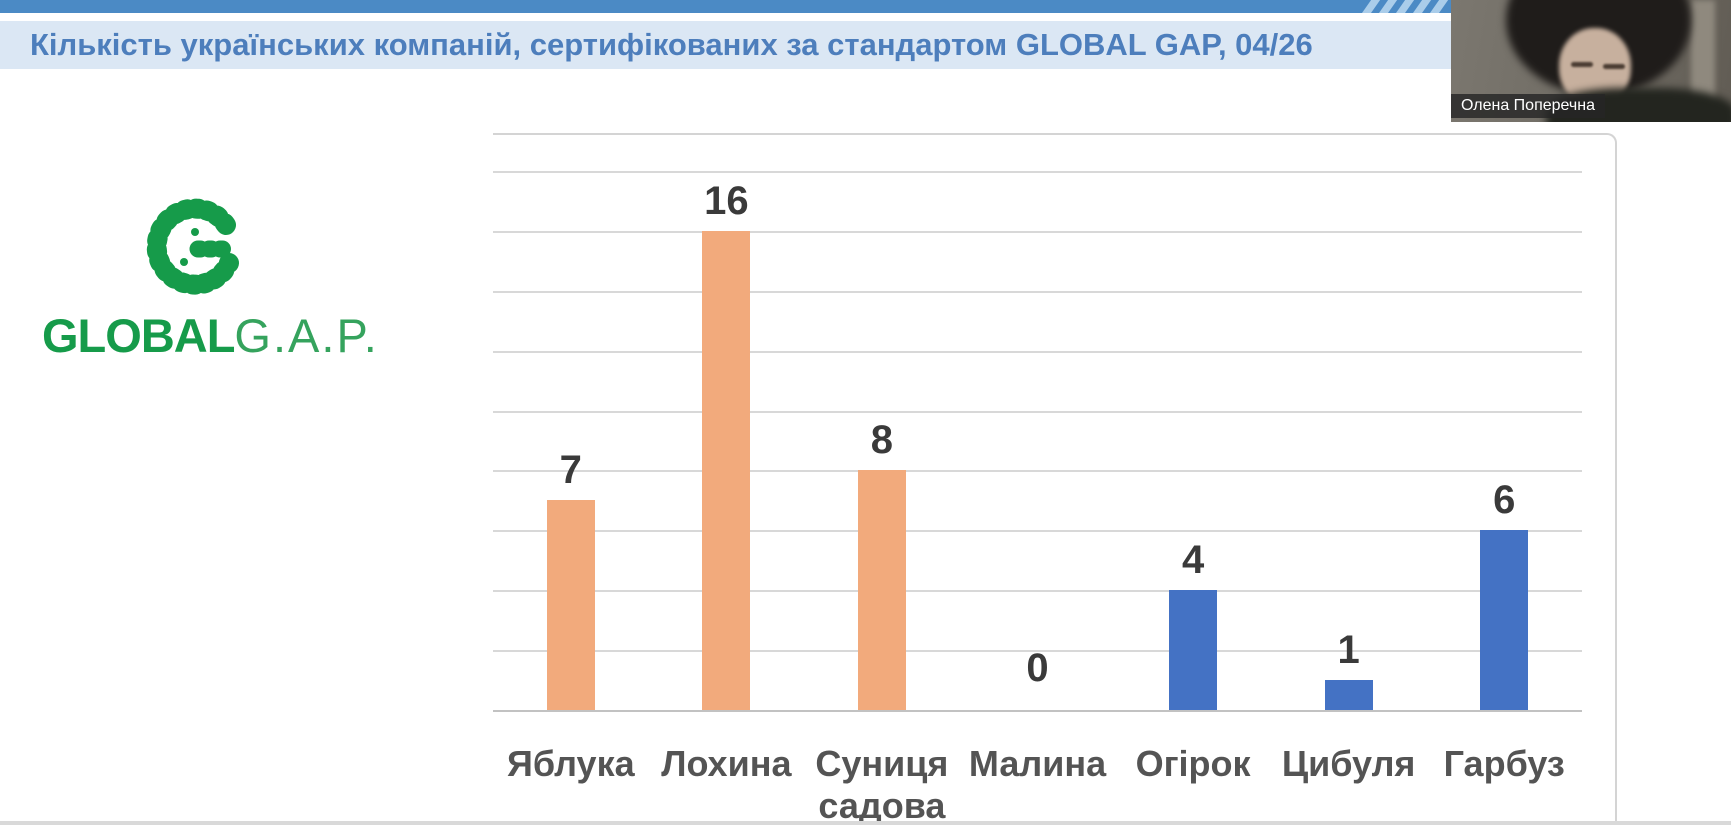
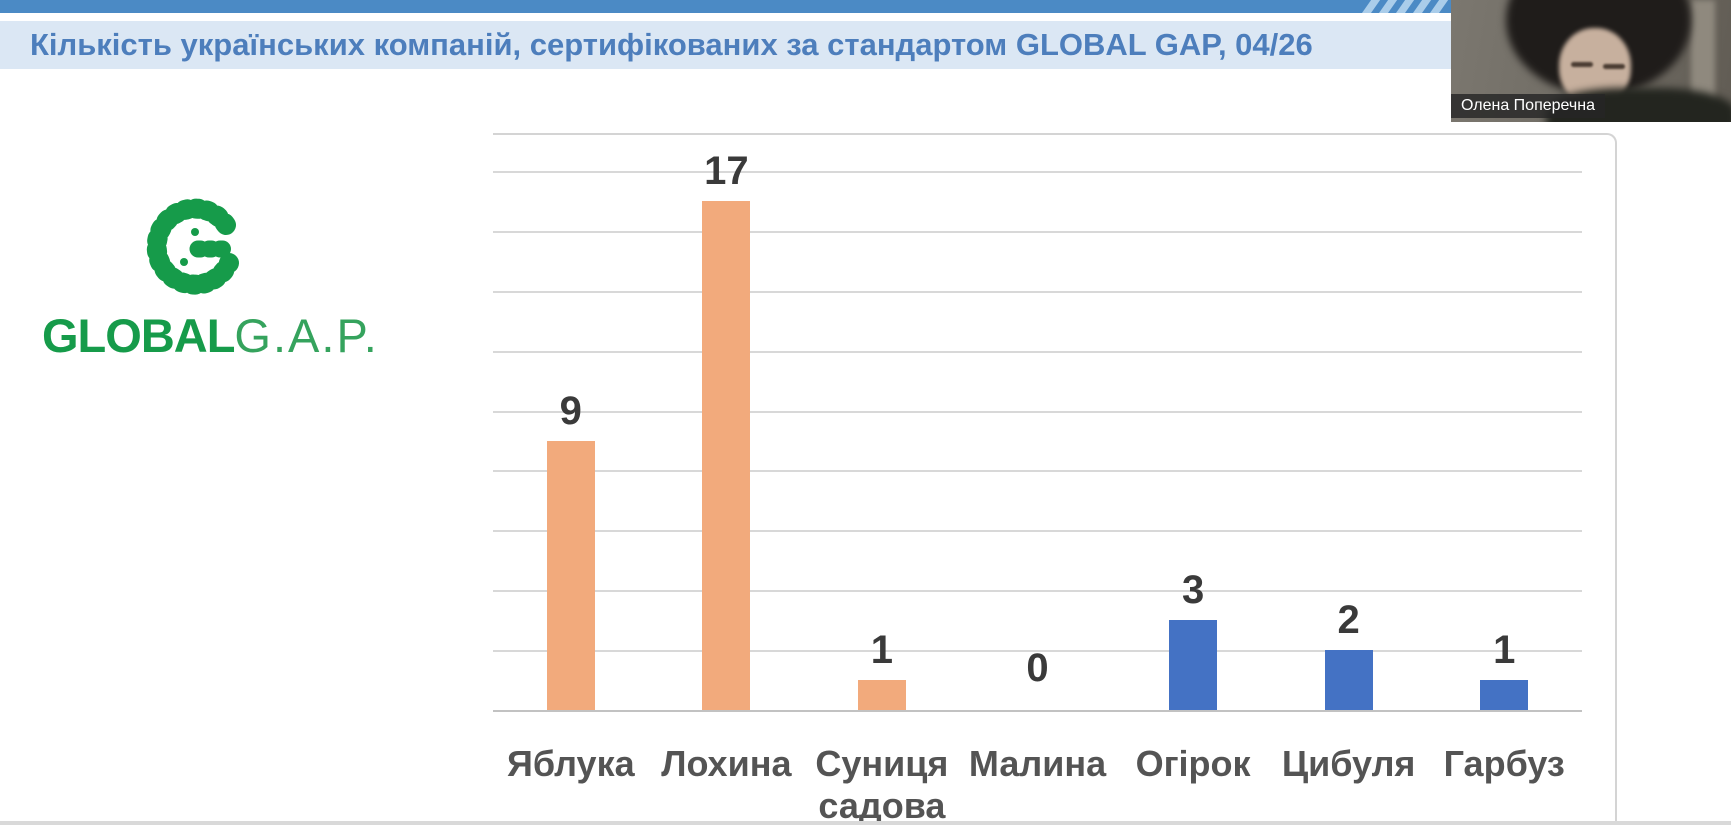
Яблука: 7 -> 9
Лохина: 16 -> 17
Суниця садова: 8 -> 1
Огірок: 4 -> 3
Цибуля: 1 -> 2
Гарбуз: 6 -> 1
